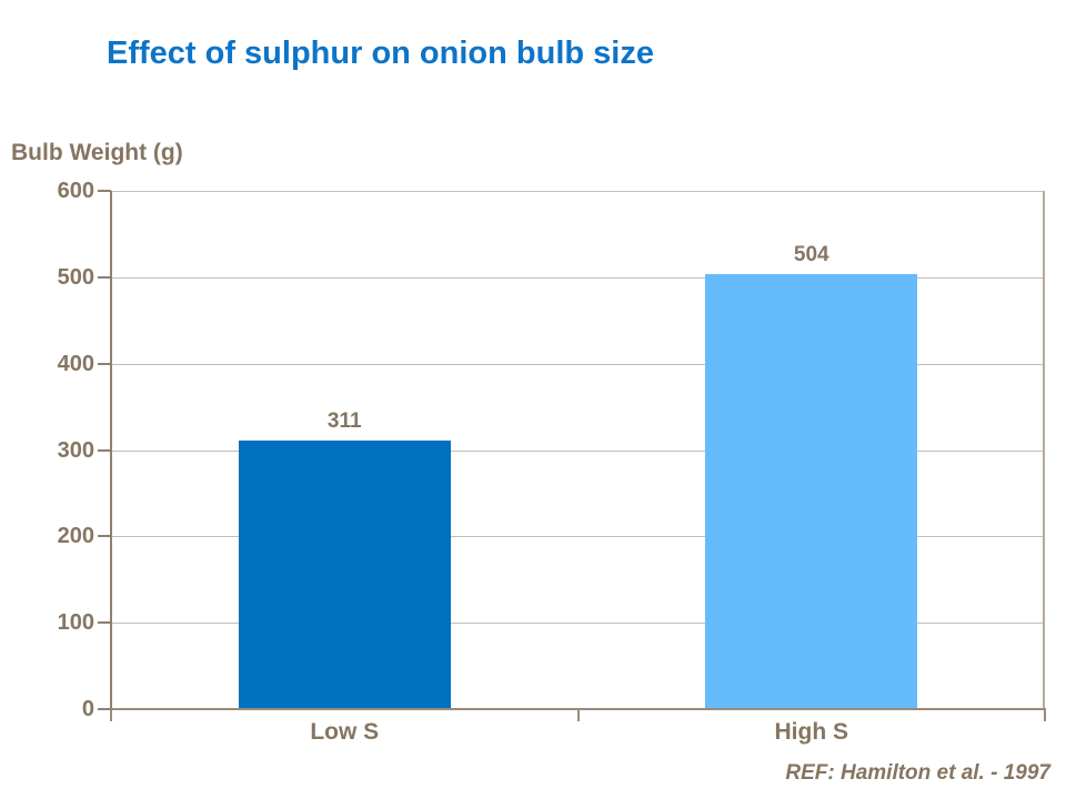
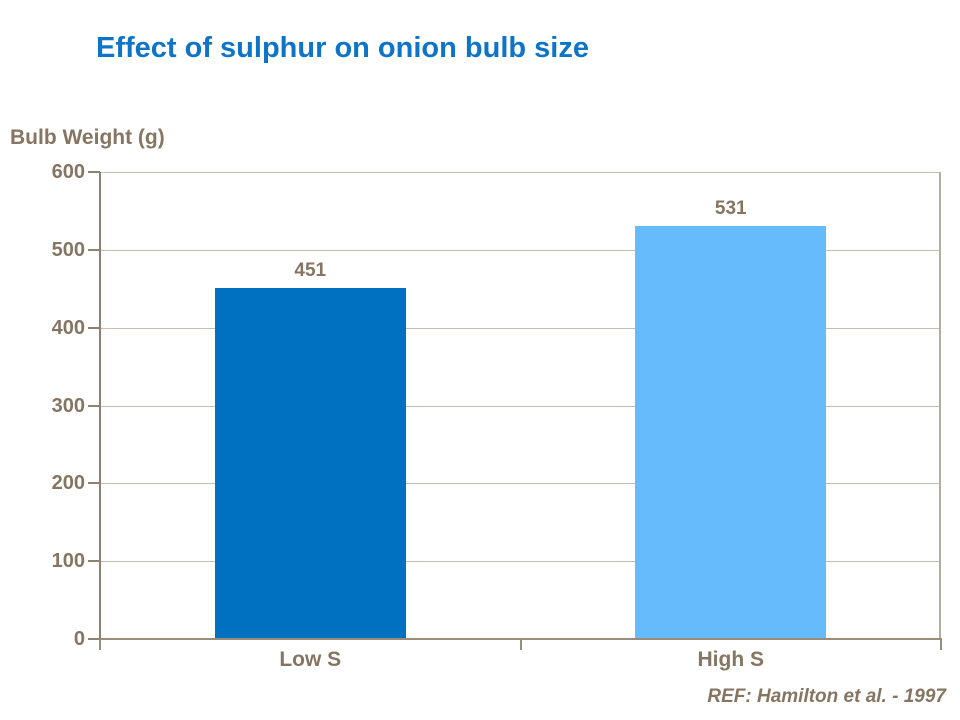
Low S: 311 -> 451
High S: 504 -> 531
